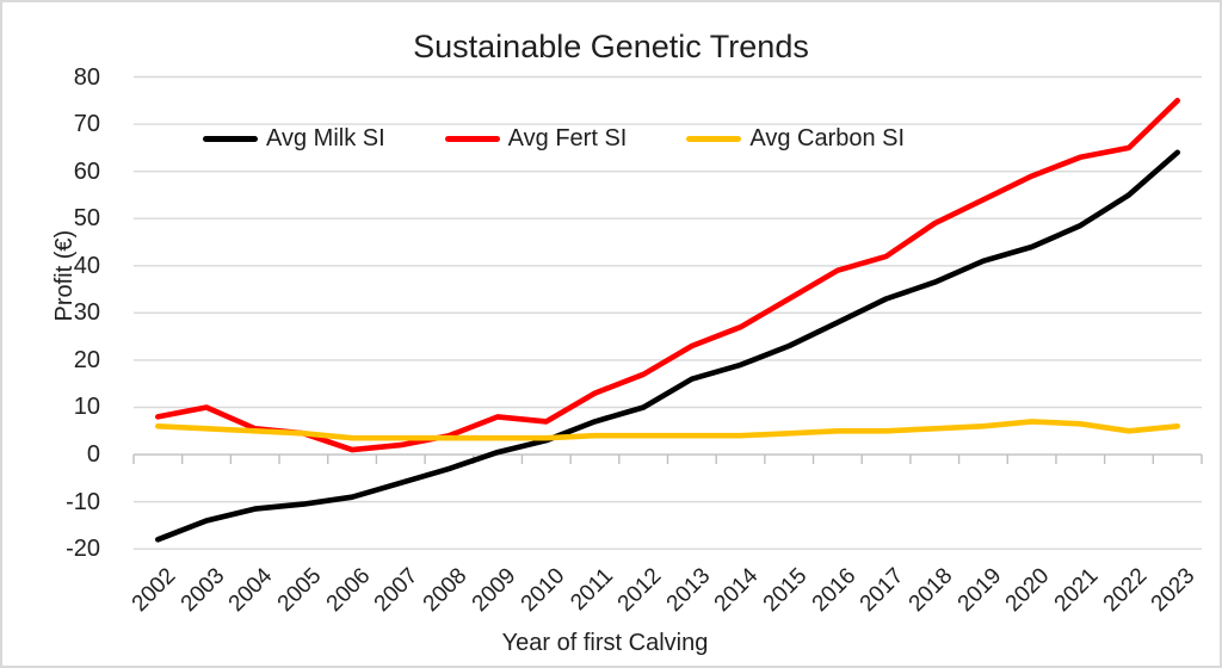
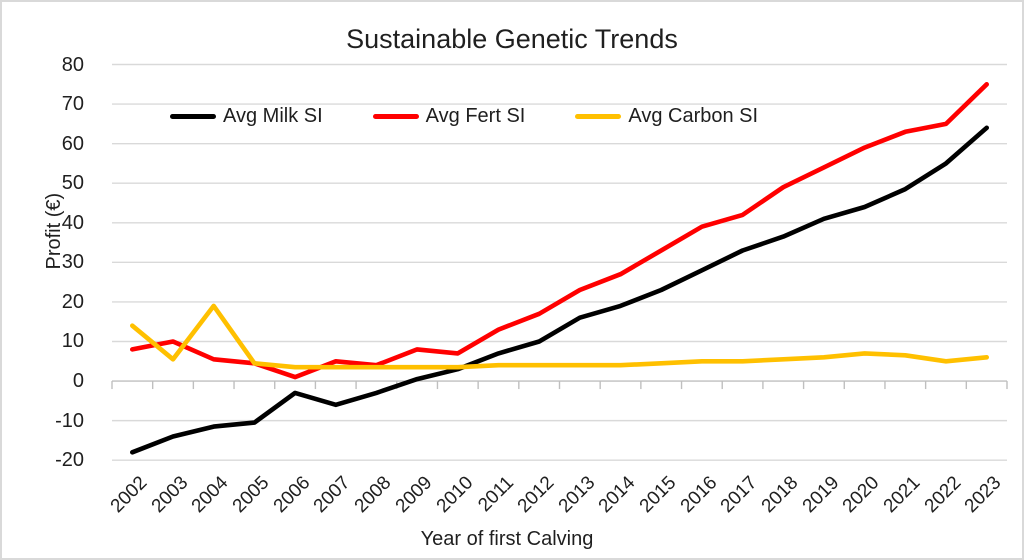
Avg Carbon SI/2002: 6 -> 14
Avg Carbon SI/2004: 5 -> 19
Avg Milk SI/2006: -9 -> -3
Avg Fert SI/2007: 2 -> 5
